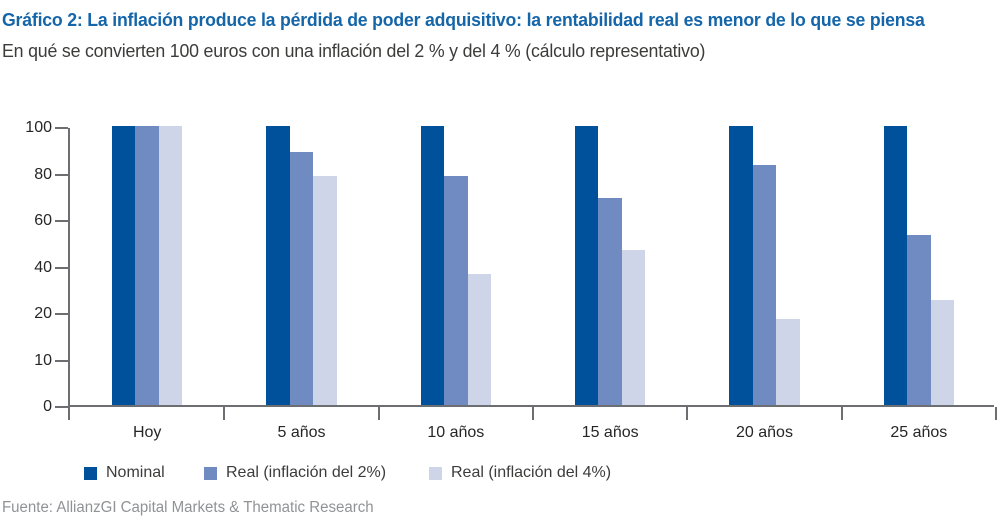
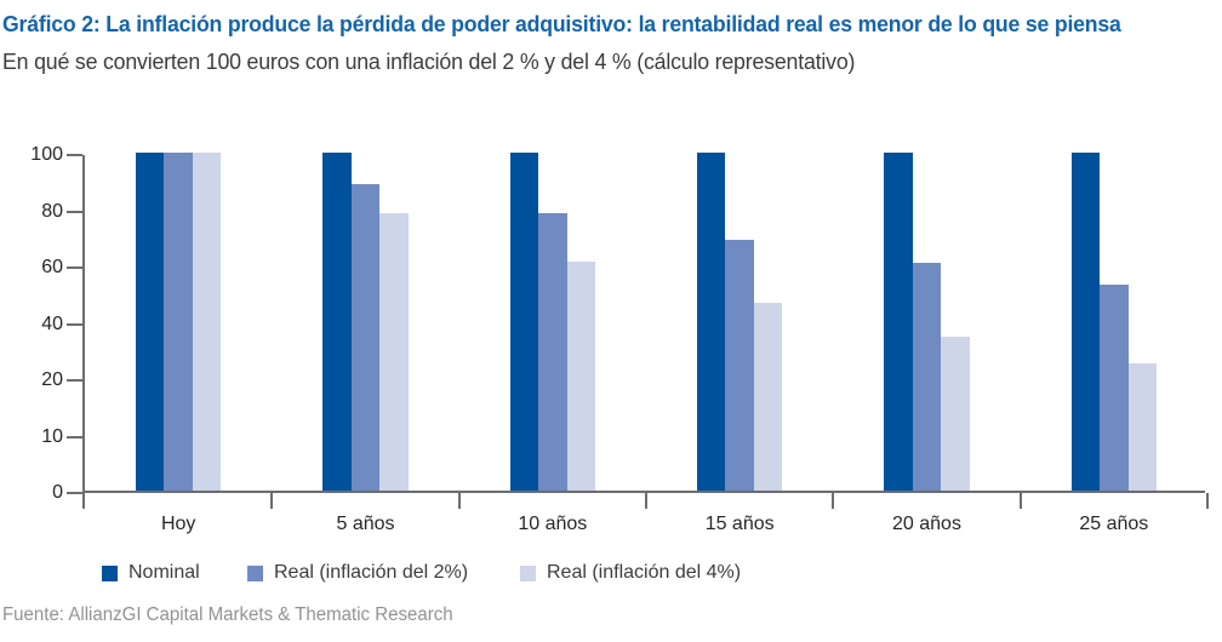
Real (inflación del 4%)/10 años: 47 -> 68
Real (inflación del 2%)/20 años: 86 -> 67
Real (inflación del 4%)/20 años: 31 -> 46
